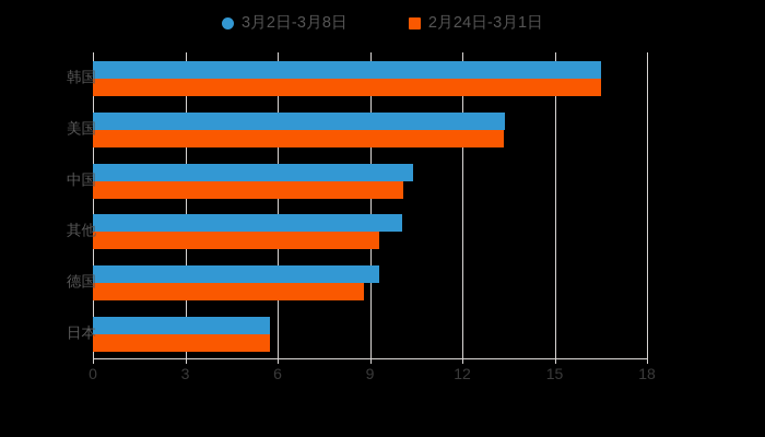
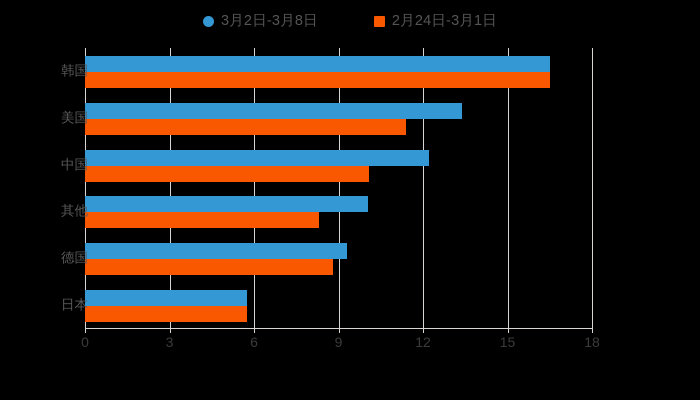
2月24日-3月1日/美国: 13.3 -> 11.4
3月2日-3月8日/中国: 10.4 -> 12.2
2月24日-3月1日/其他: 9.3 -> 8.3
